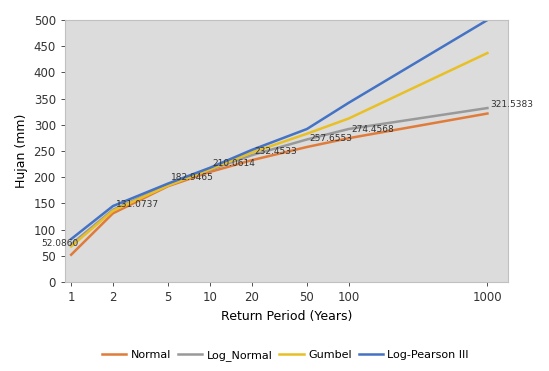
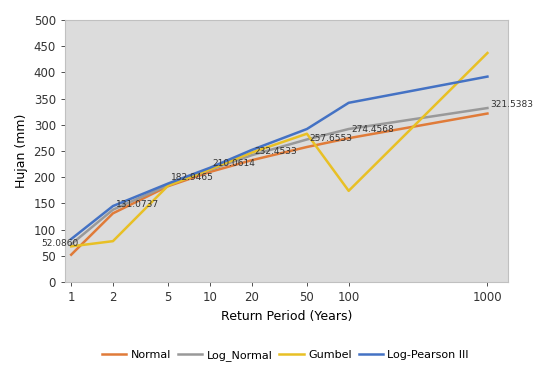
Gumbel/2: 136 -> 78
Gumbel/100: 312 -> 174
Log-Pearson III/1000: 500 -> 392
